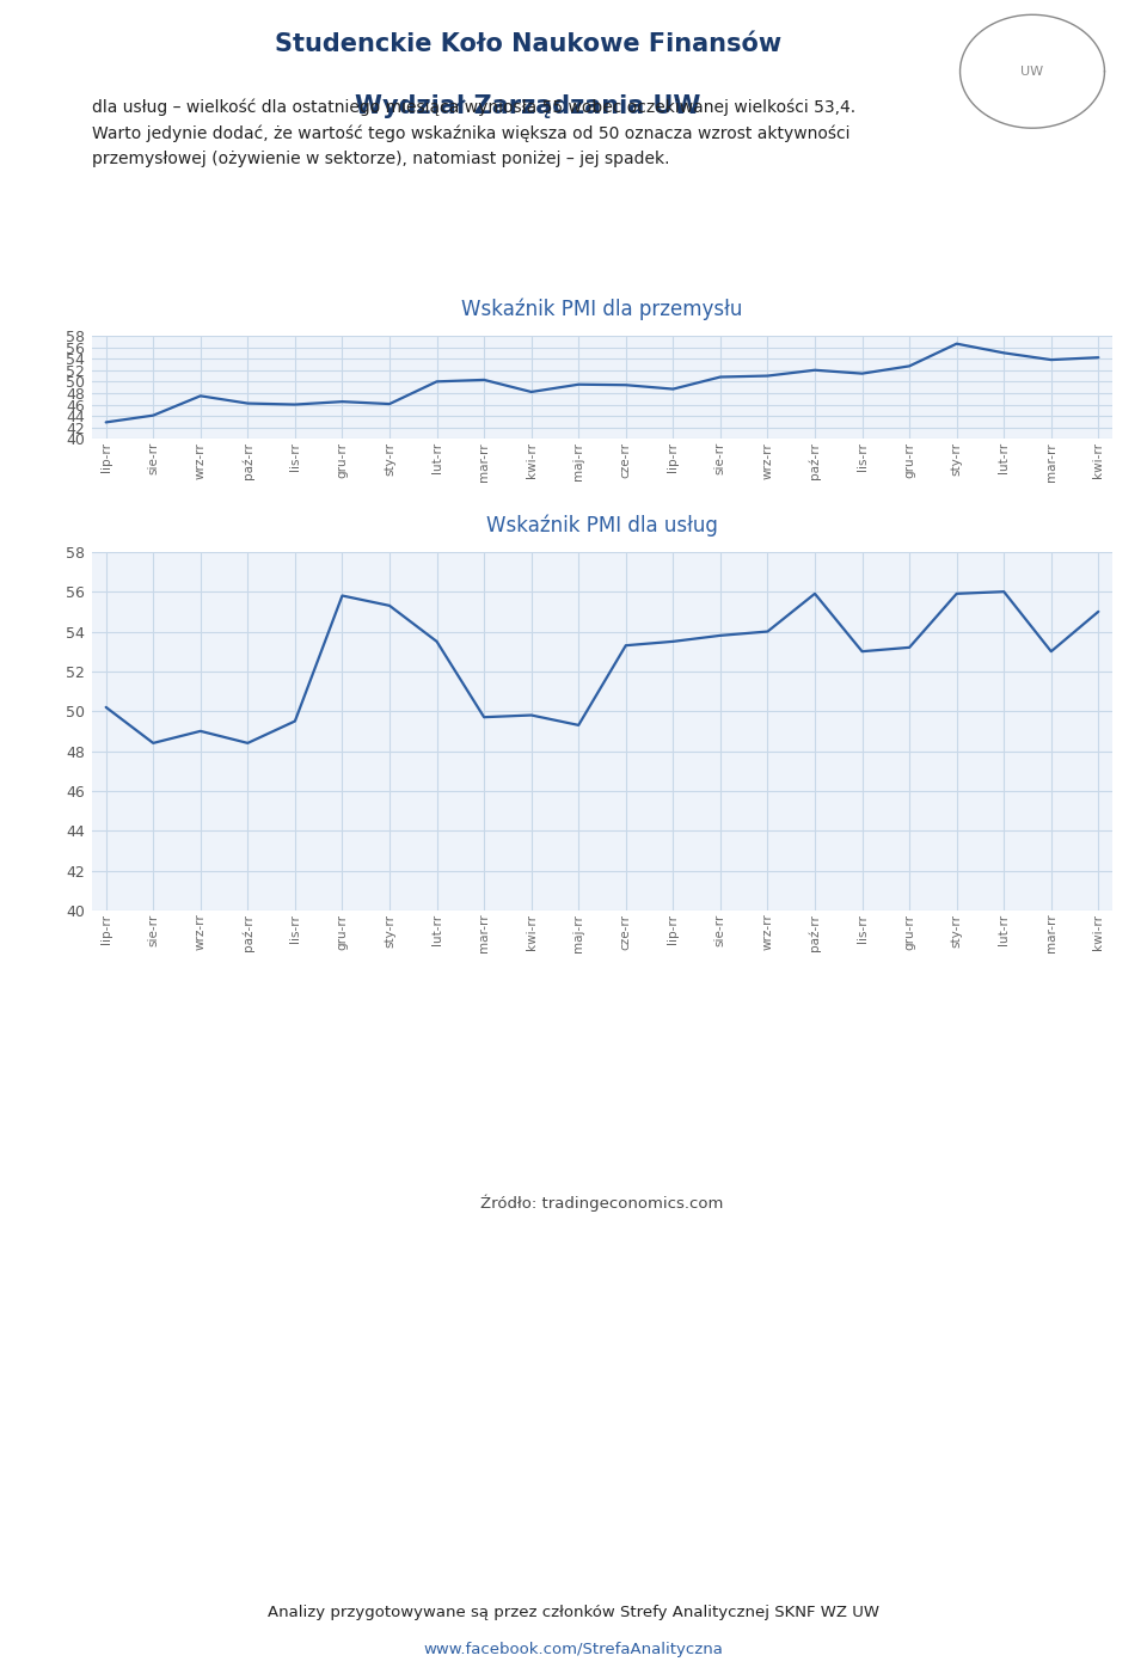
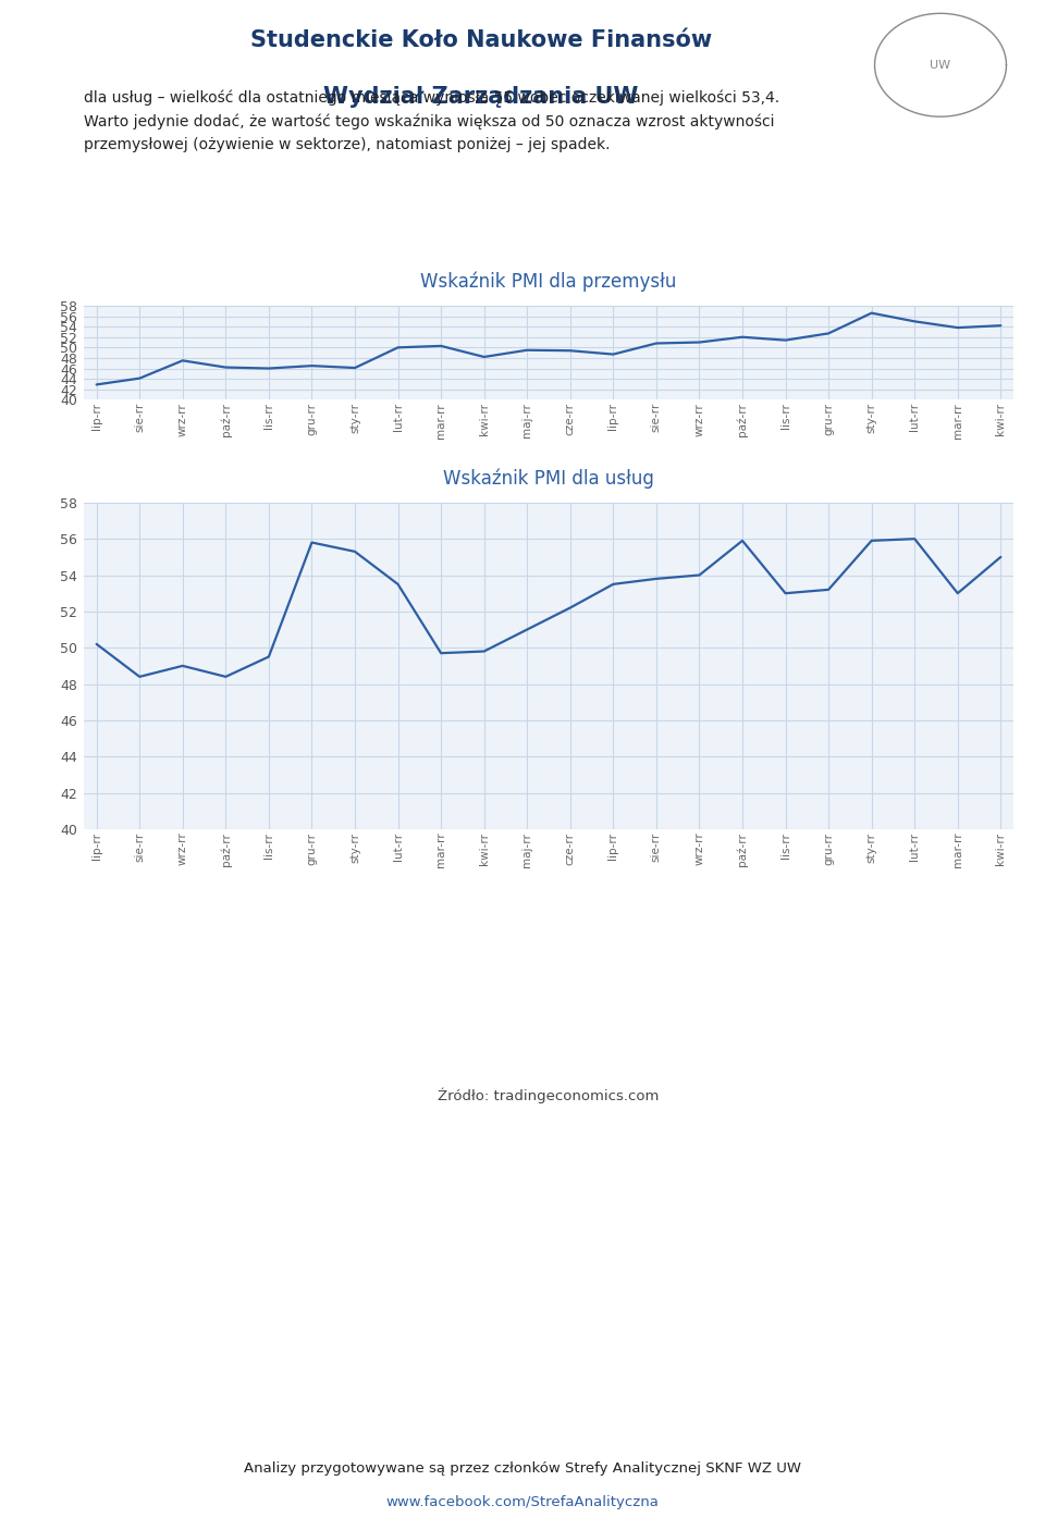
Wskaźnik PMI dla usług/maj-rr: 49.3 -> 51.0
Wskaźnik PMI dla usług/cze-rr: 53.3 -> 52.2
